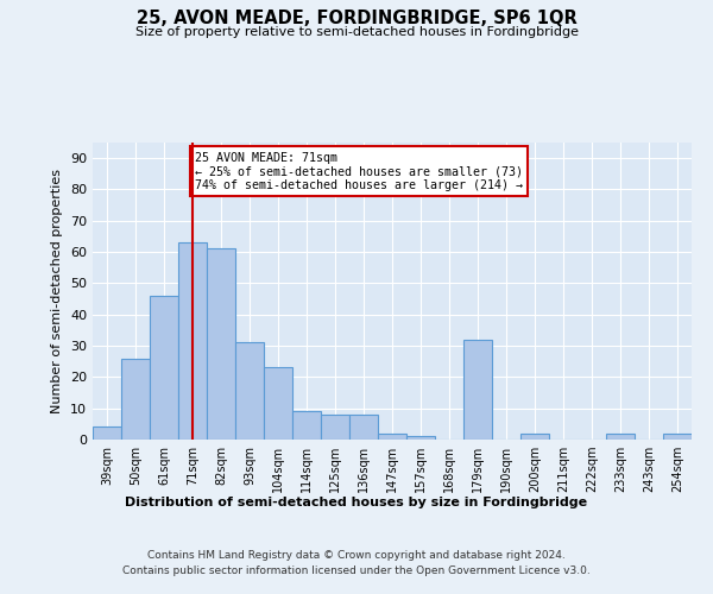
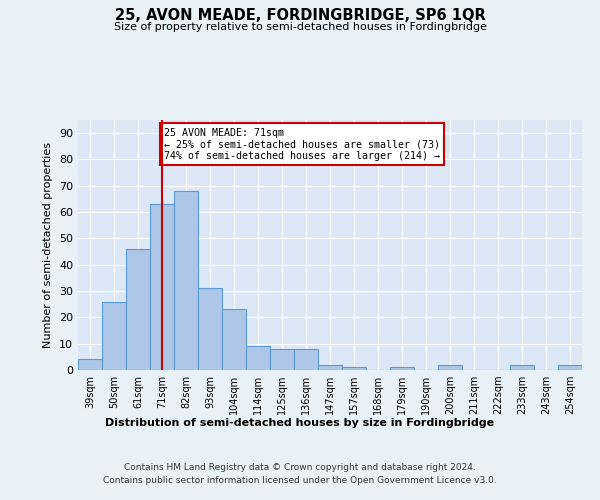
82sqm: 61 -> 68
179sqm: 32 -> 1
